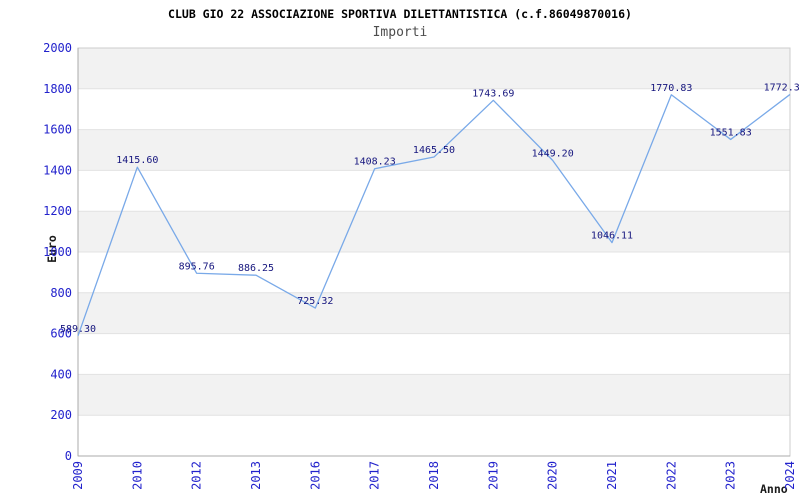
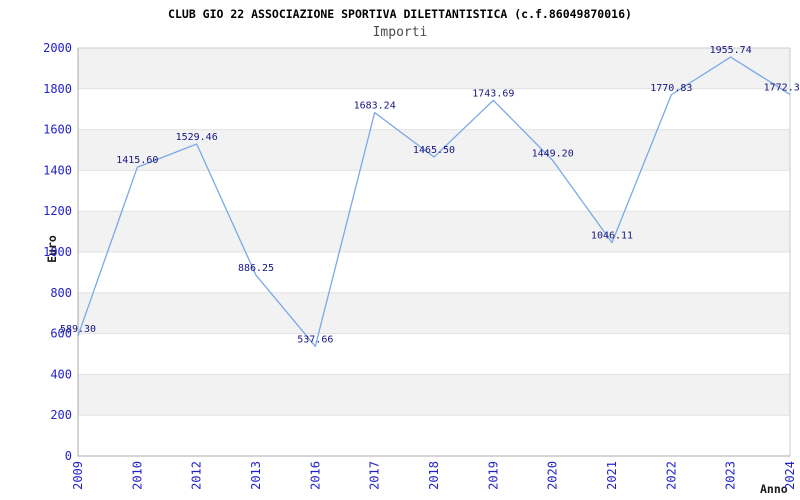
2012: 895.76 -> 1529.46
2016: 725.32 -> 537.66
2017: 1408.23 -> 1683.24
2023: 1551.83 -> 1955.74
